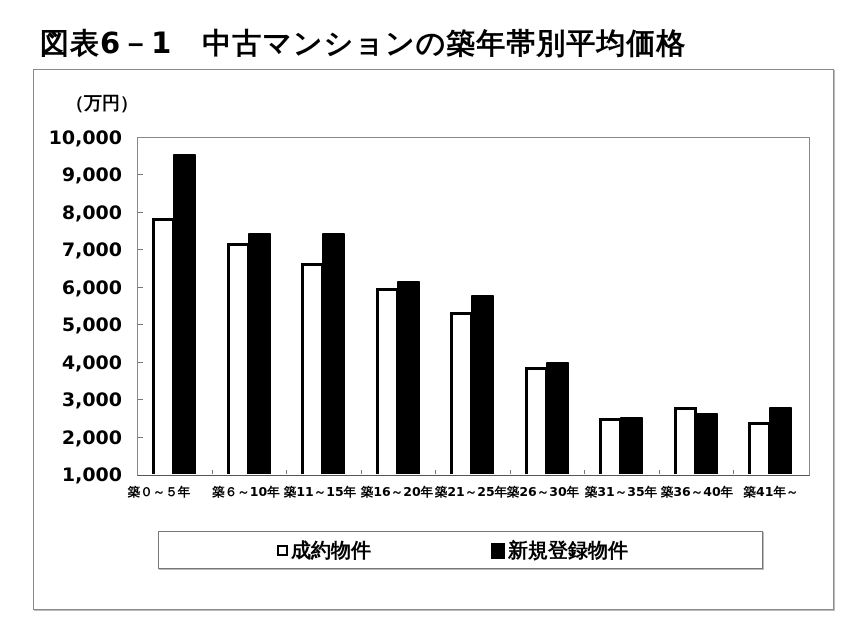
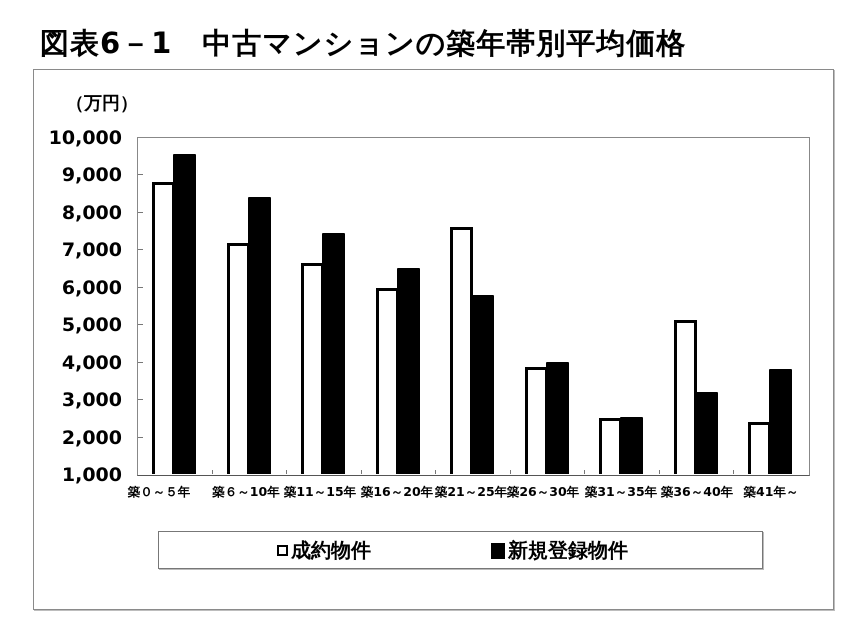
成約物件/築０～５年: 7800 -> 8800
新規登録物件/築６～10年: 7400 -> 8400
新規登録物件/築16～20年: 6200 -> 6500
成約物件/築21～25年: 5300 -> 7600
成約物件/築36～40年: 2800 -> 5100
新規登録物件/築36～40年: 2600 -> 3200
新規登録物件/築41年～: 2800 -> 3800
